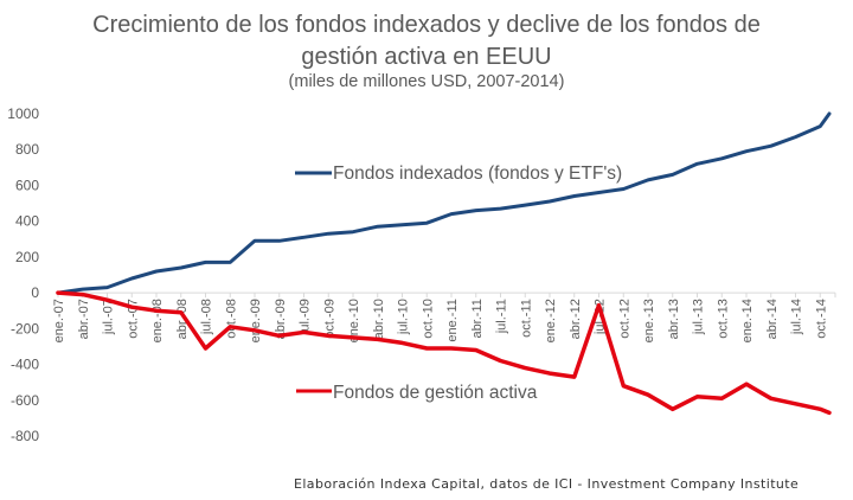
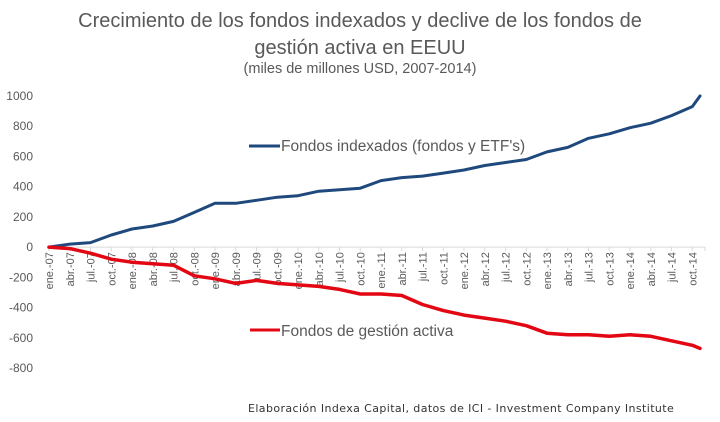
Fondos de gestión activa/jul.-08: -310 -> -120
Fondos indexados (fondos y ETF's)/oct.-08: 170 -> 230
Fondos de gestión activa/jul.-12: -70 -> -490
Fondos de gestión activa/abr.-13: -650 -> -580
Fondos de gestión activa/ene.-14: -510 -> -580
